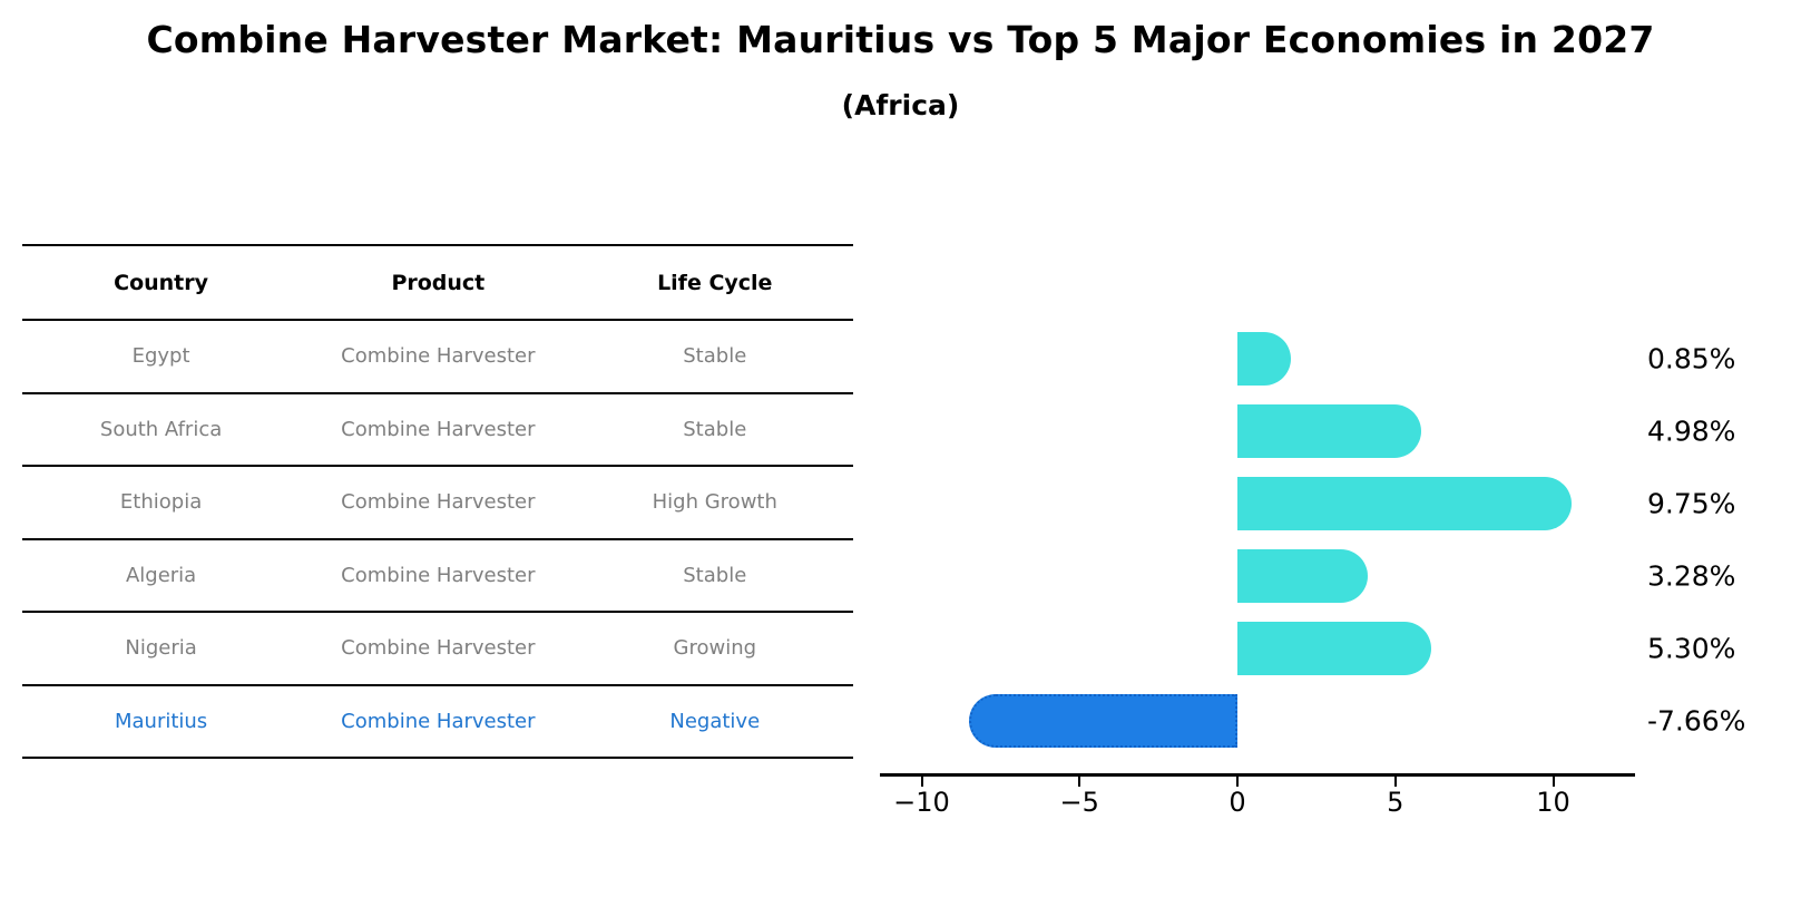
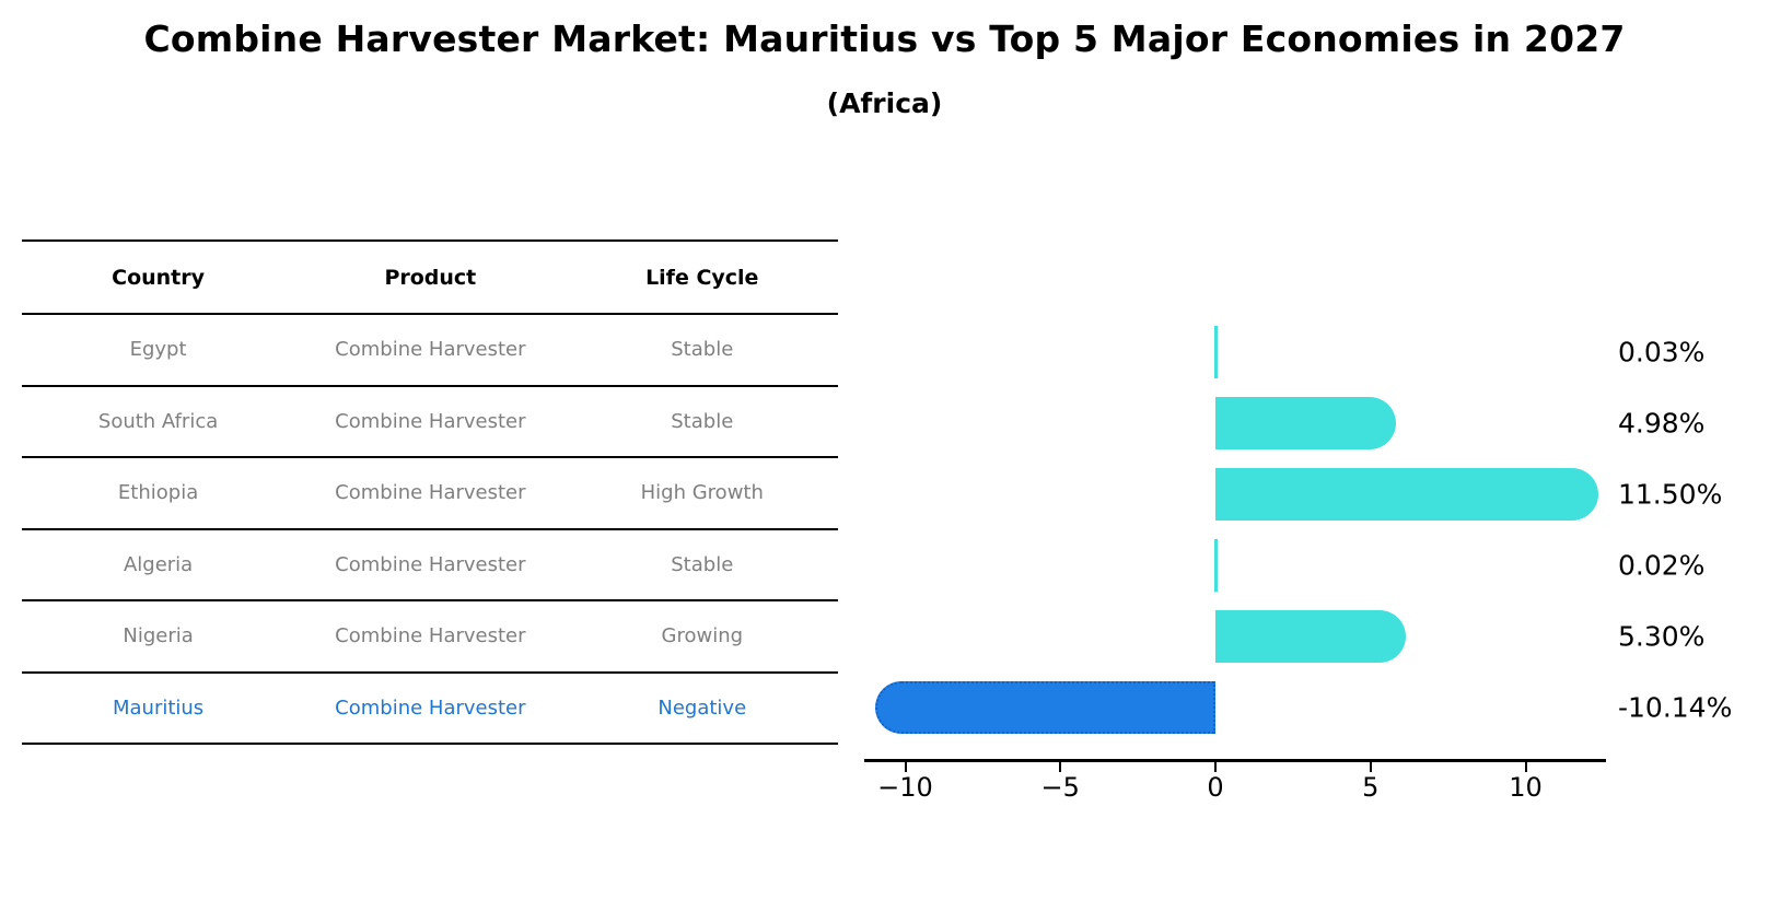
Egypt: 0.85% -> 0.03%
Ethiopia: 9.75% -> 11.50%
Algeria: 3.28% -> 0.02%
Mauritius: -7.66% -> -10.14%
